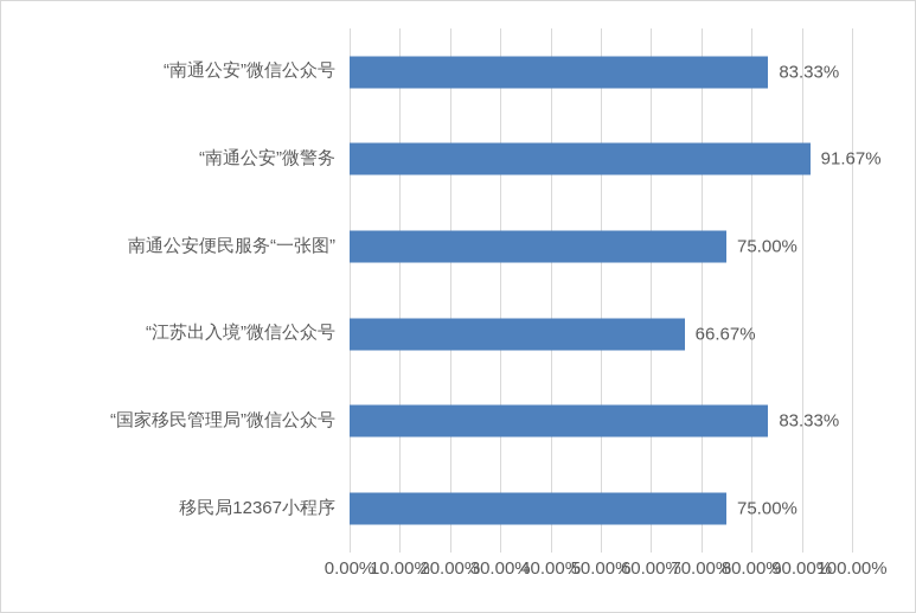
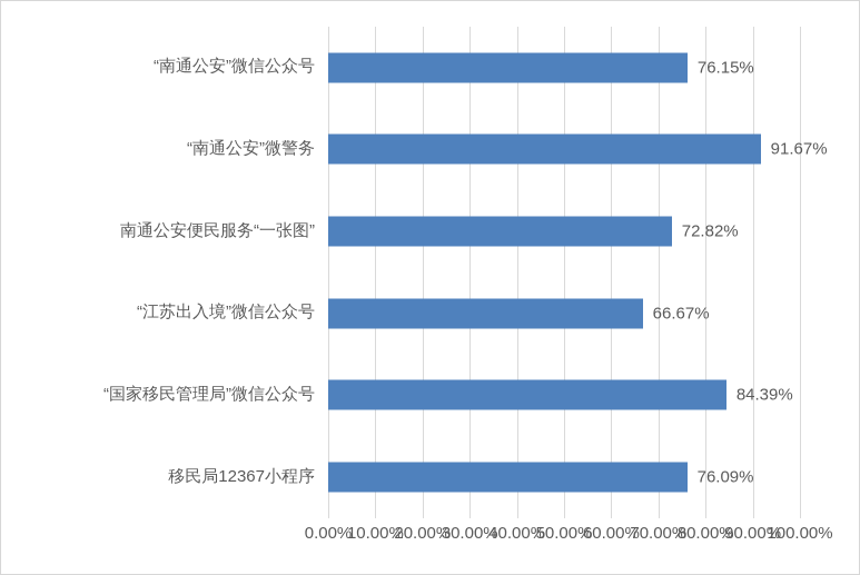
“南通公安”微信公众号: 83.33% -> 76.15%
南通公安便民服务“一张图”: 75.00% -> 72.82%
“国家移民管理局”微信公众号: 83.33% -> 84.39%
移民局12367小程序: 75.00% -> 76.09%
